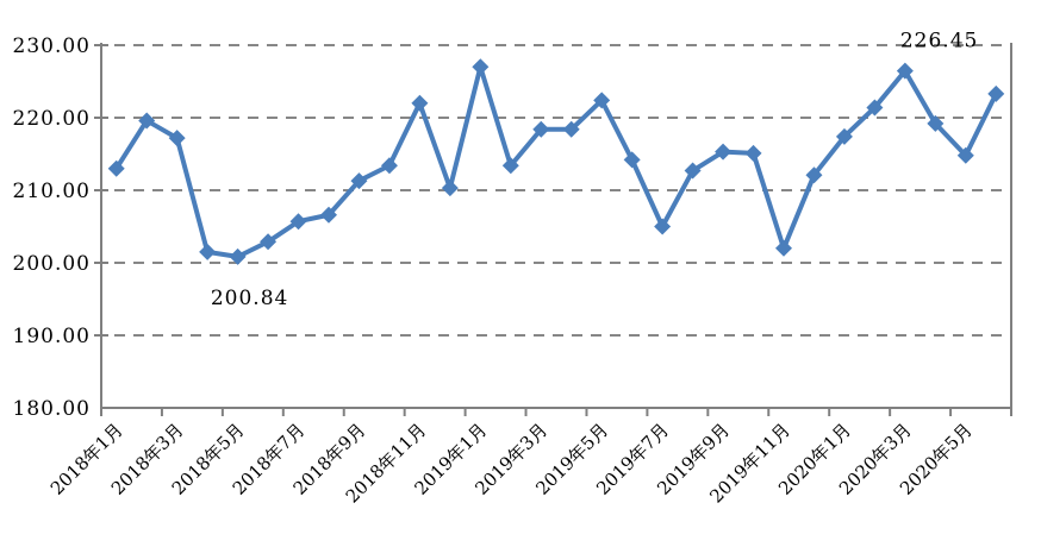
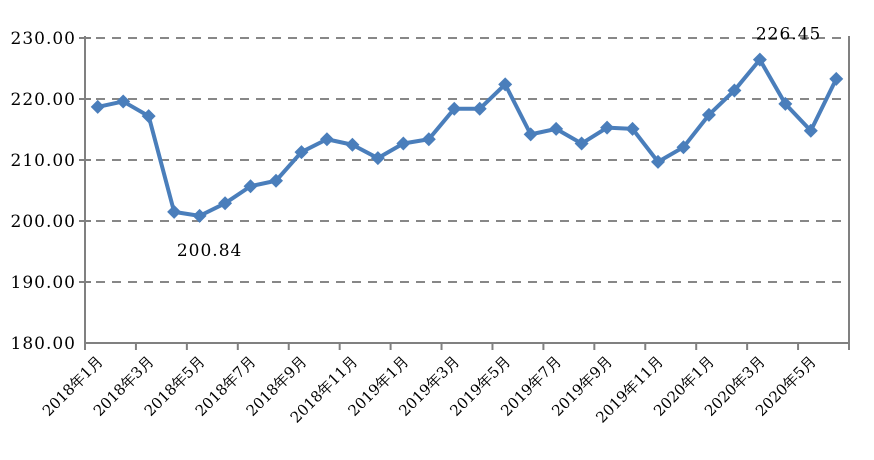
2018年1月: 213 -> 219
2018年11月: 222 -> 212
2019年1月: 227 -> 213
2019年7月: 205 -> 215
2019年11月: 202 -> 210
